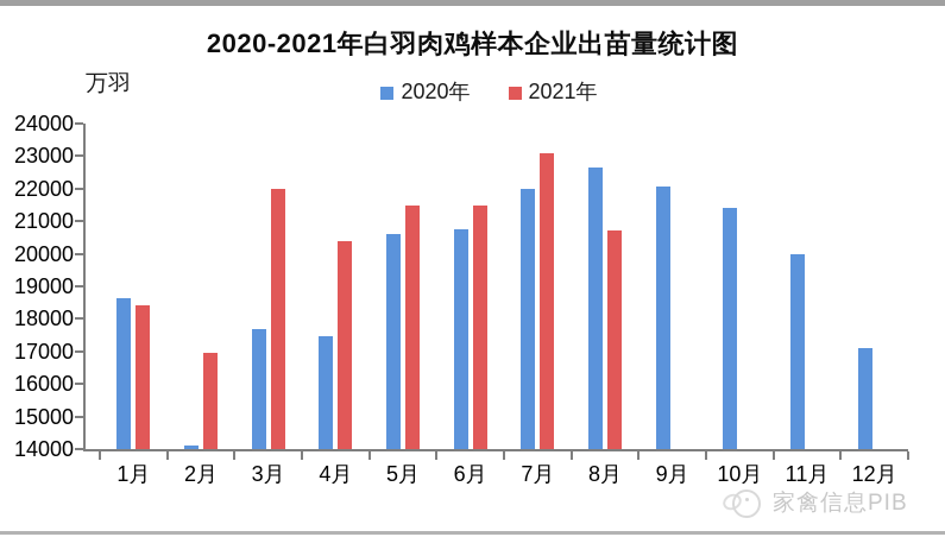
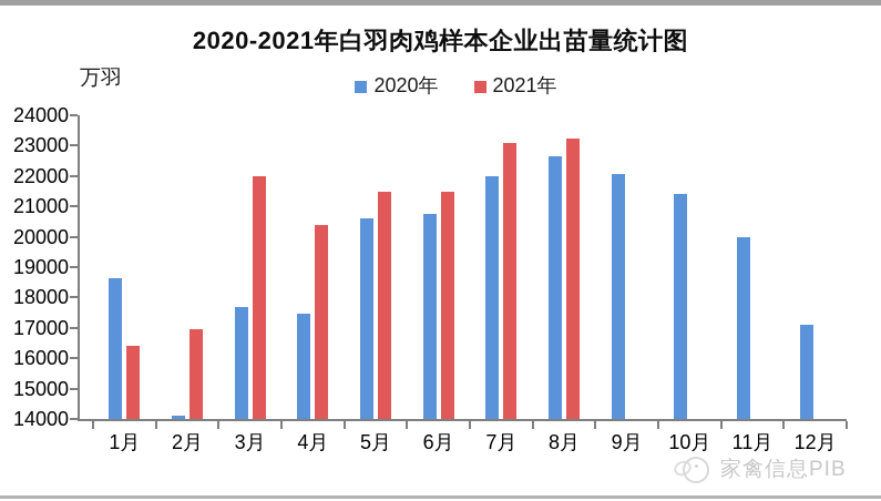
2021年/1月: 18400 -> 16400
2021年/8月: 20700 -> 23200
